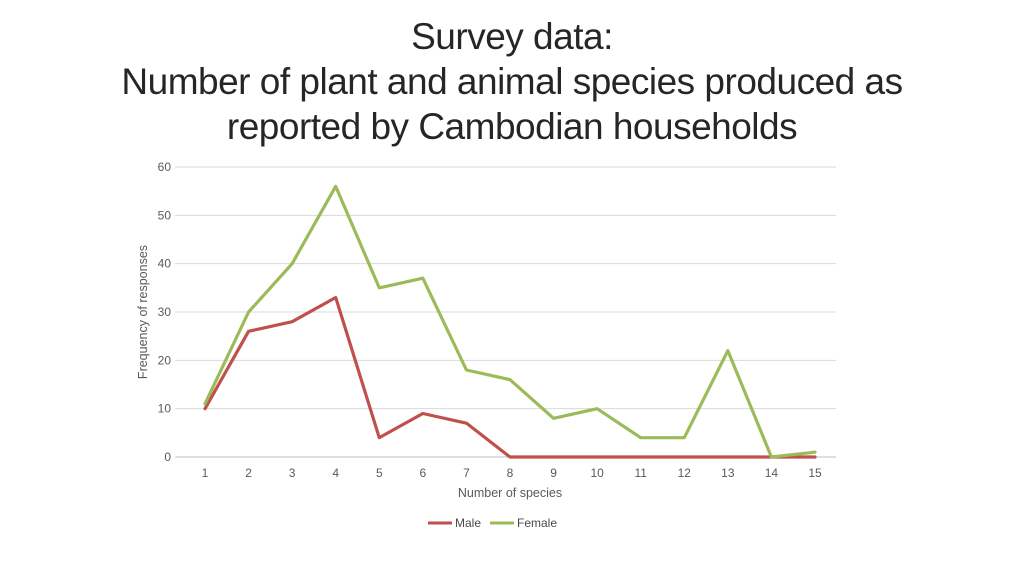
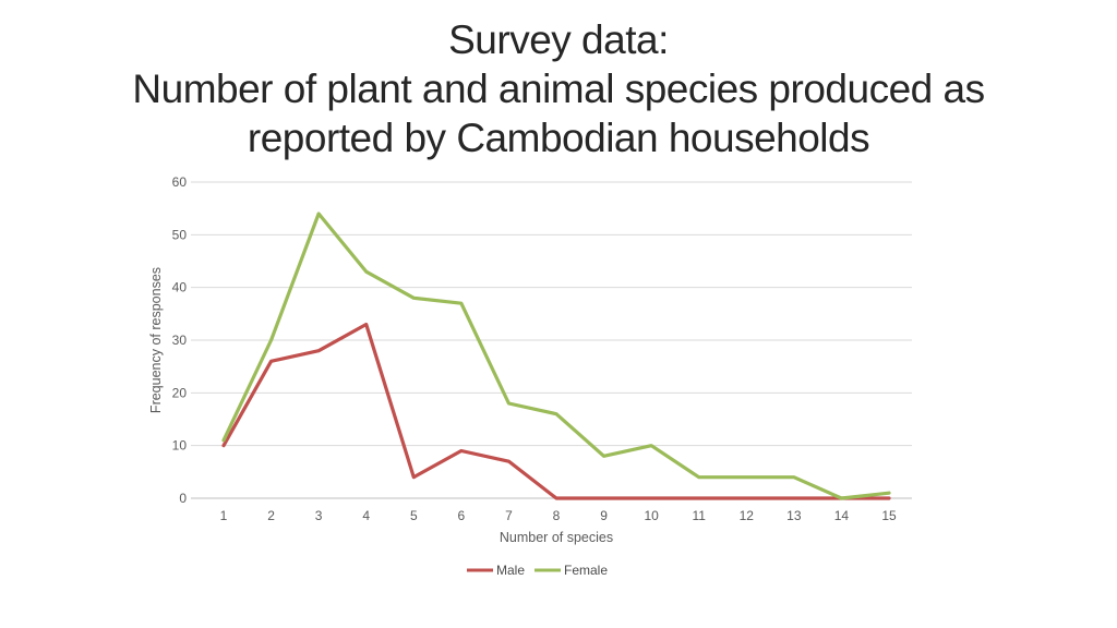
Female/3: 40 -> 54
Female/4: 56 -> 43
Female/5: 35 -> 38
Female/13: 22 -> 4
